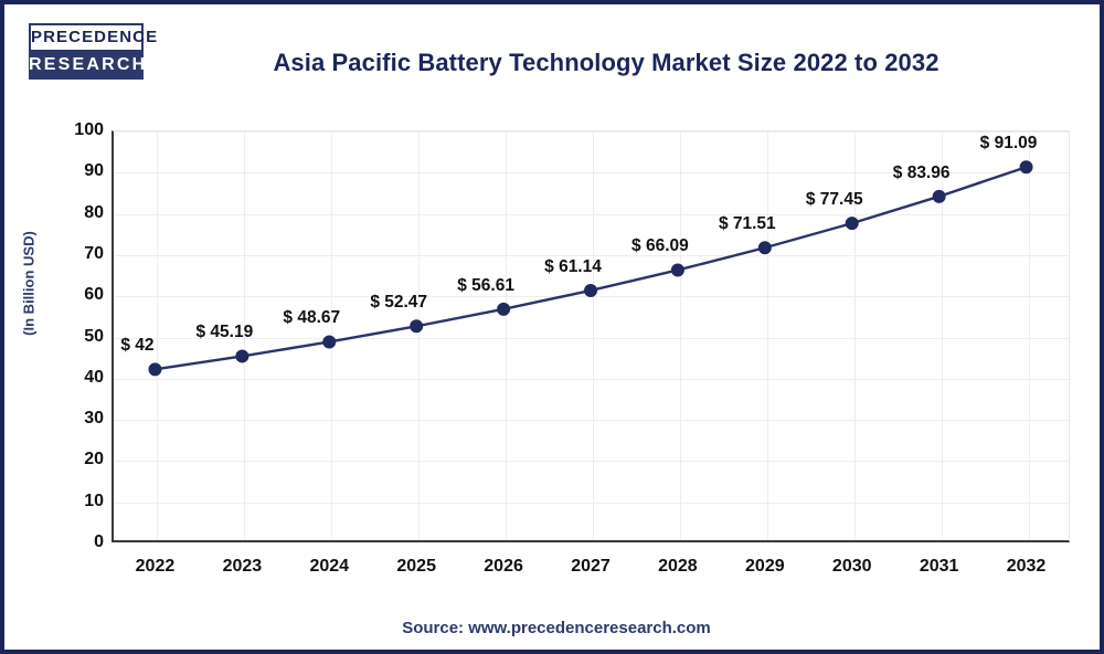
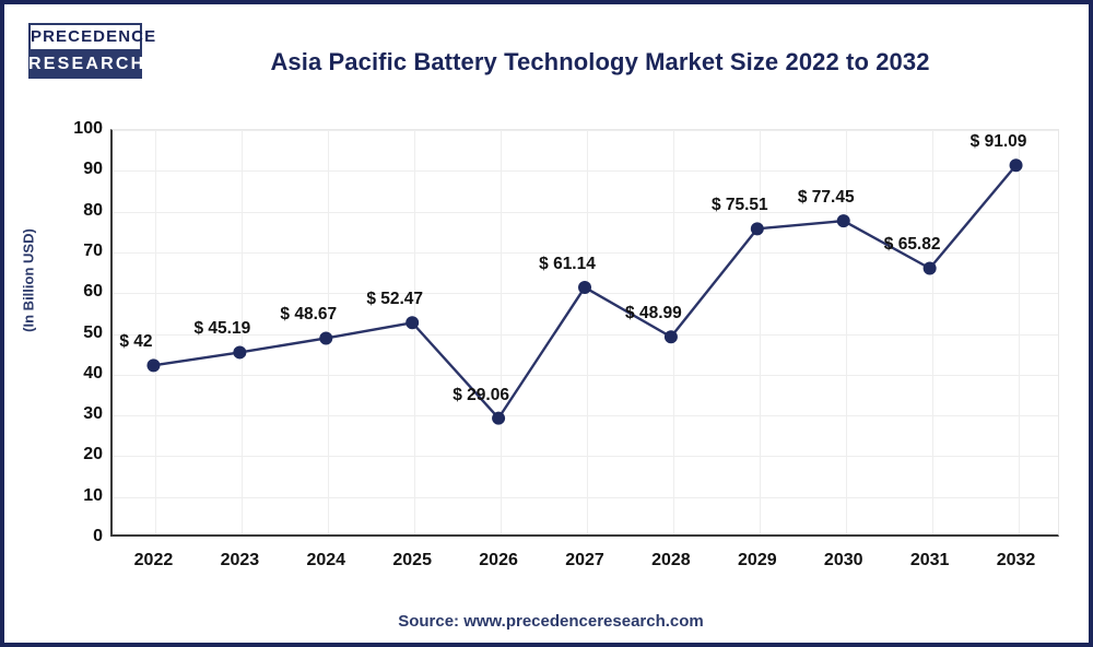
2026: 56.61 -> 29.06
2028: 66.09 -> 48.99
2029: 71.51 -> 75.51
2031: 83.96 -> 65.82
